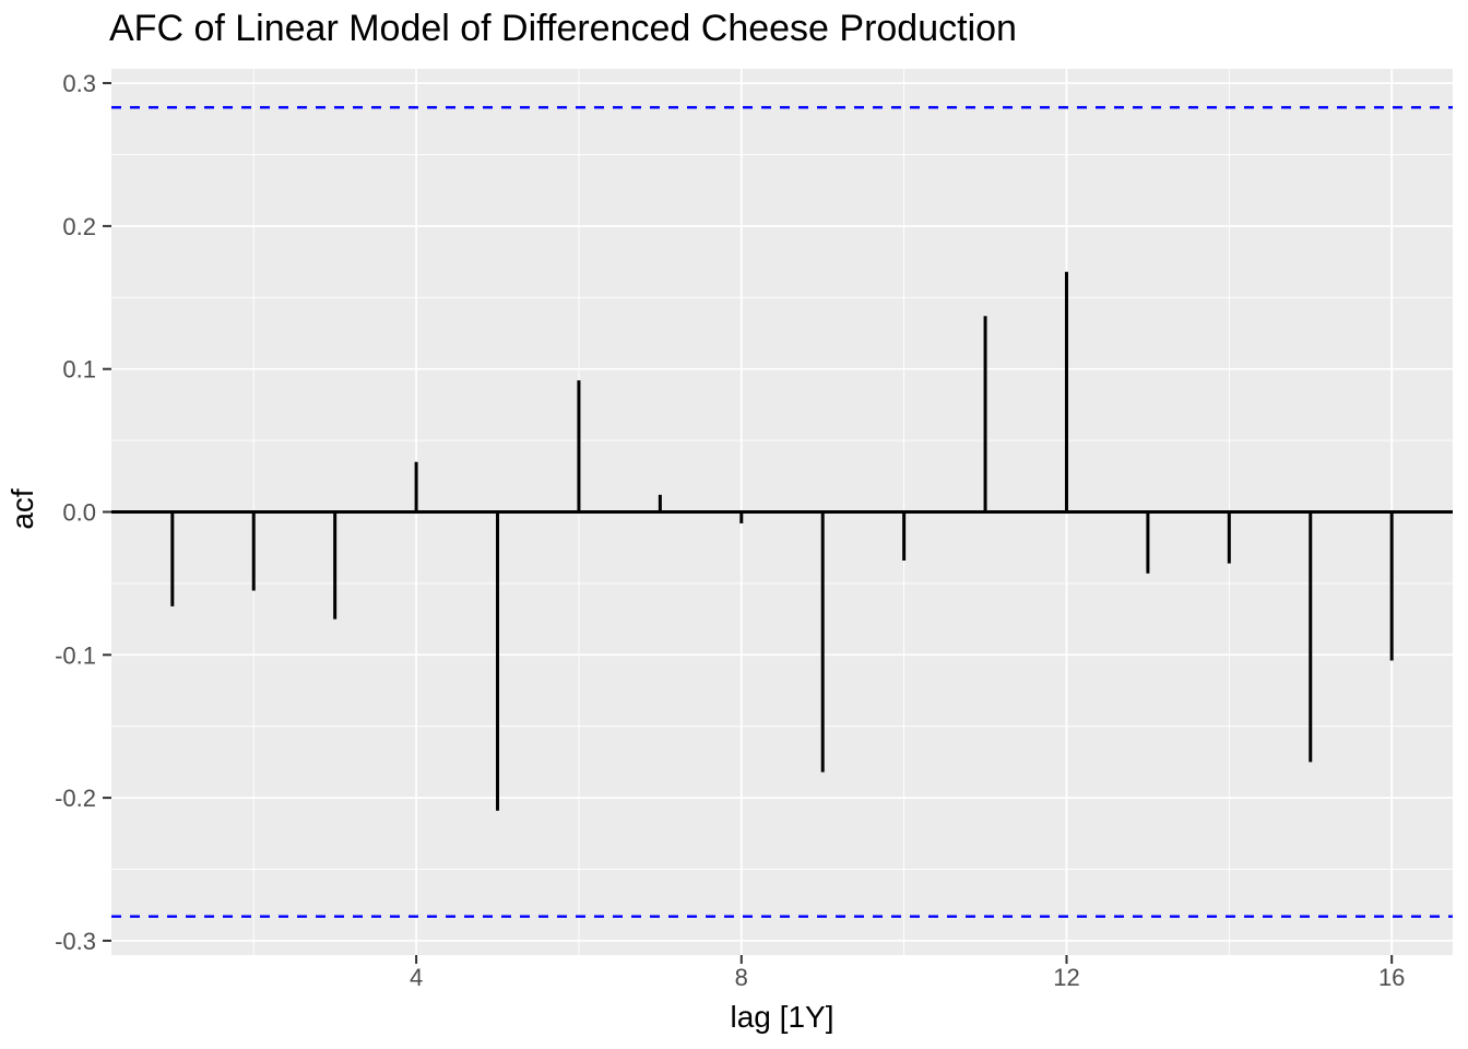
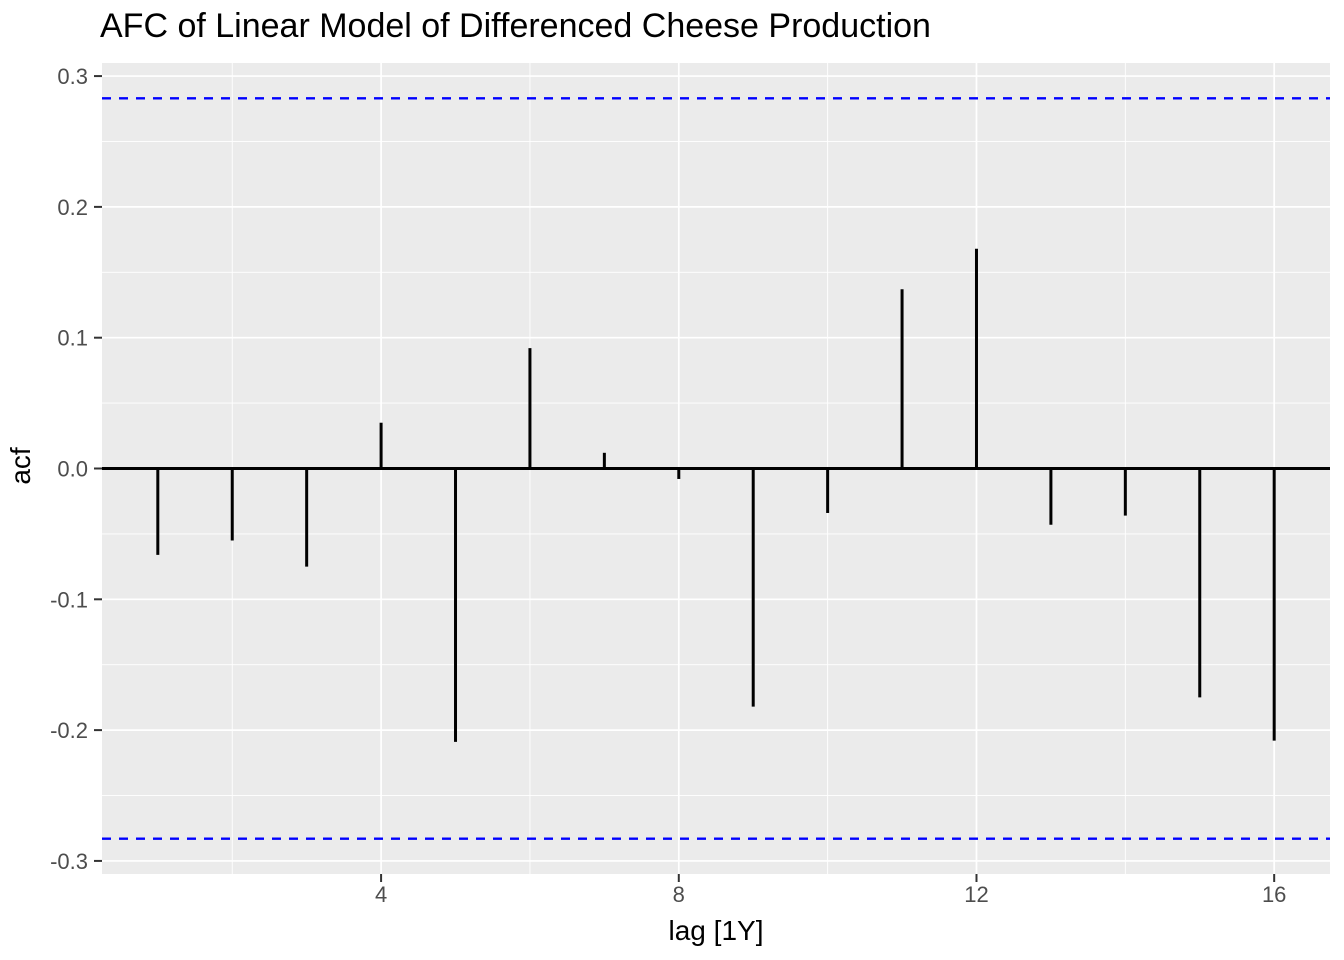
16: -0.104 -> -0.208
